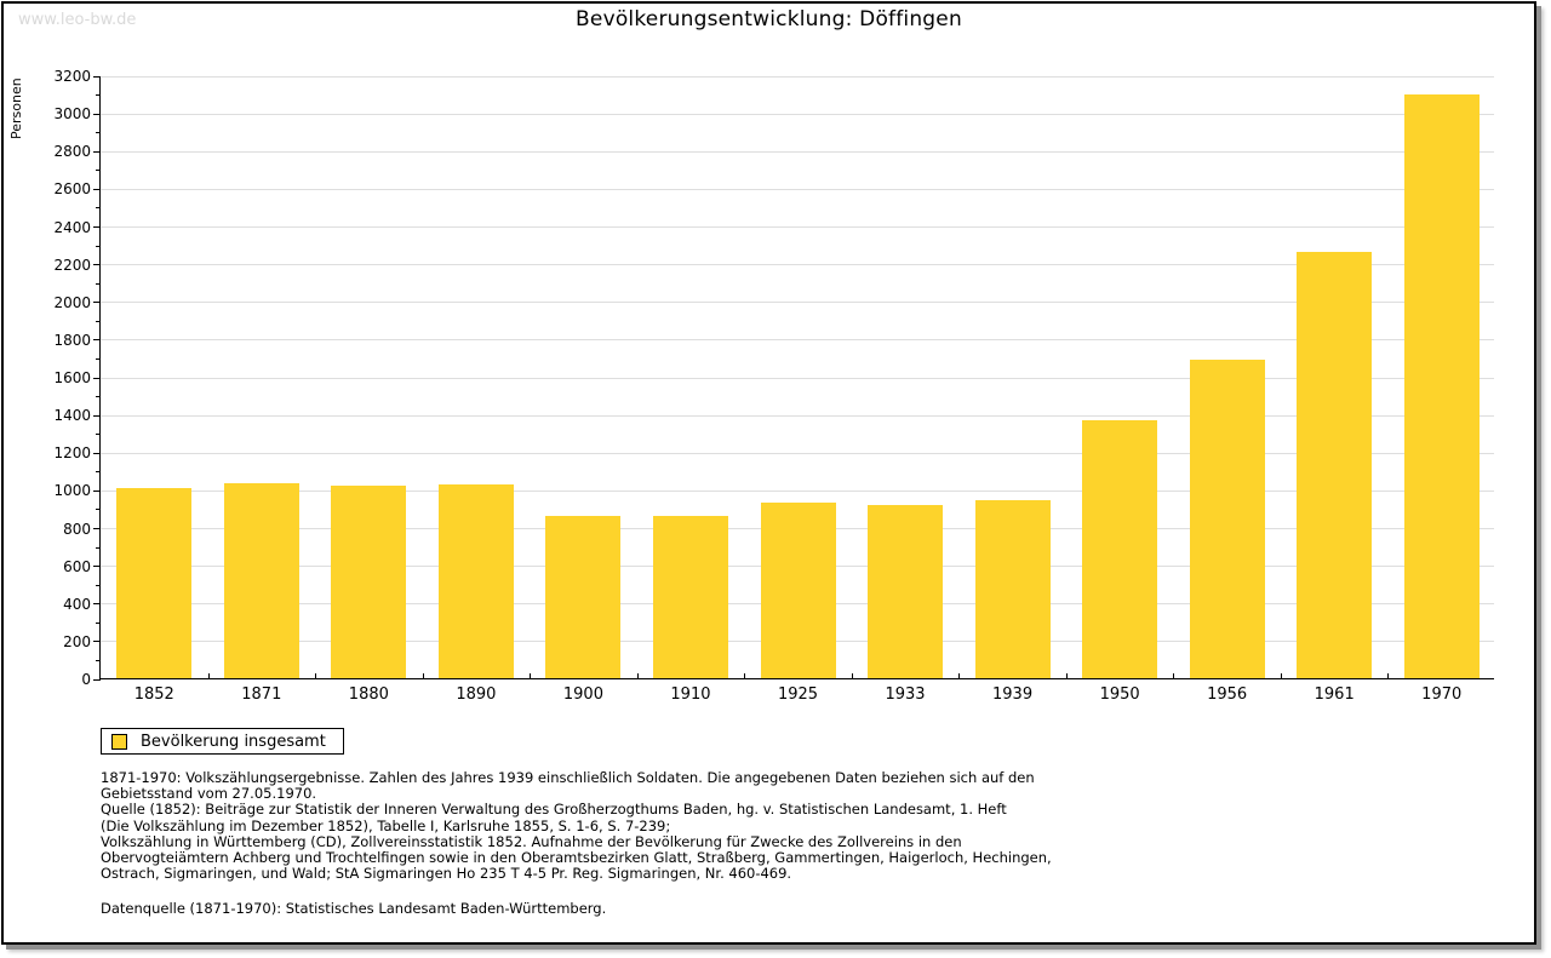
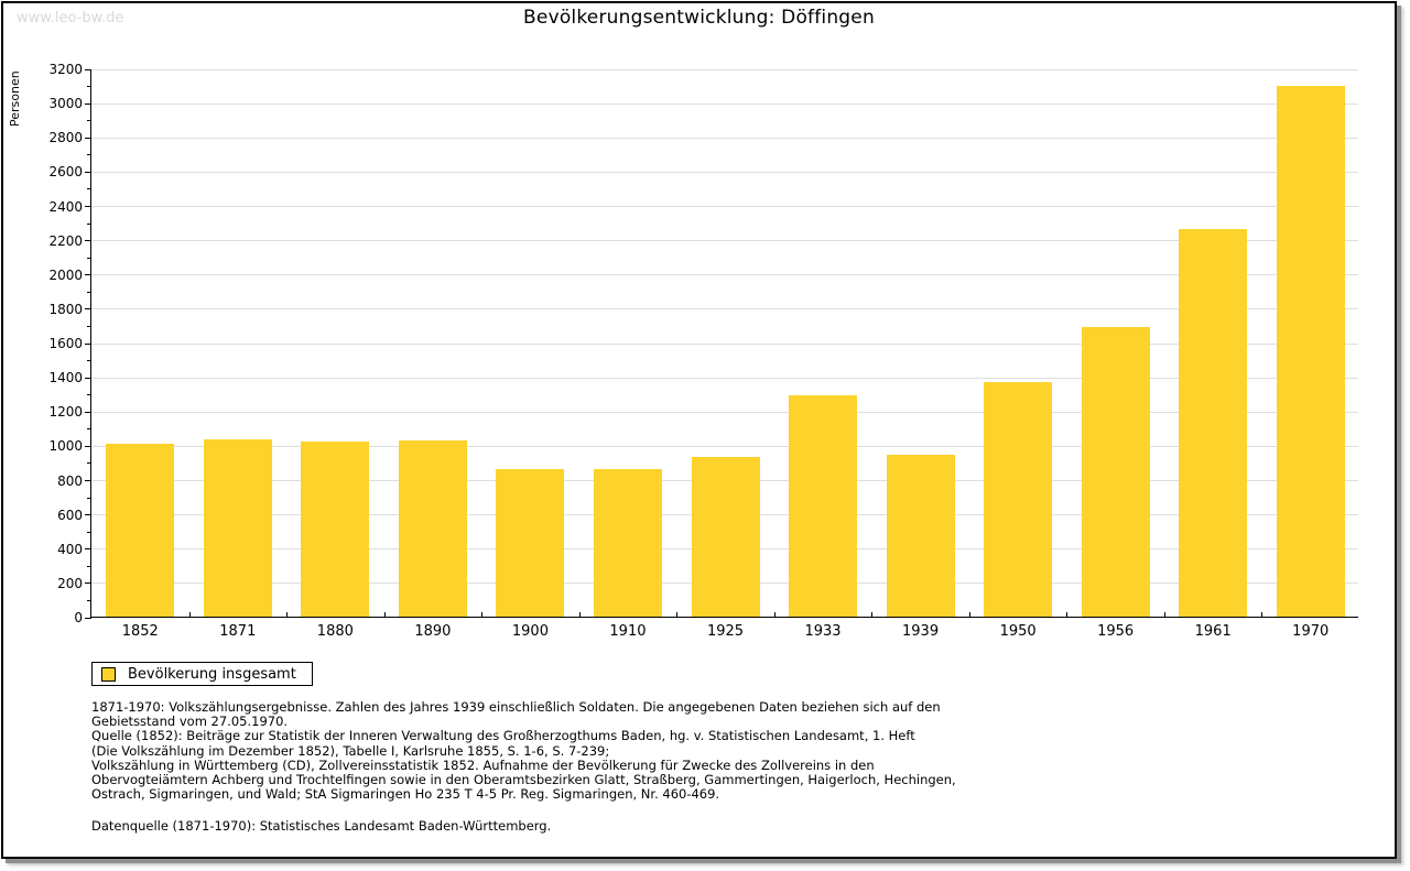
1933: 920 -> 1290
